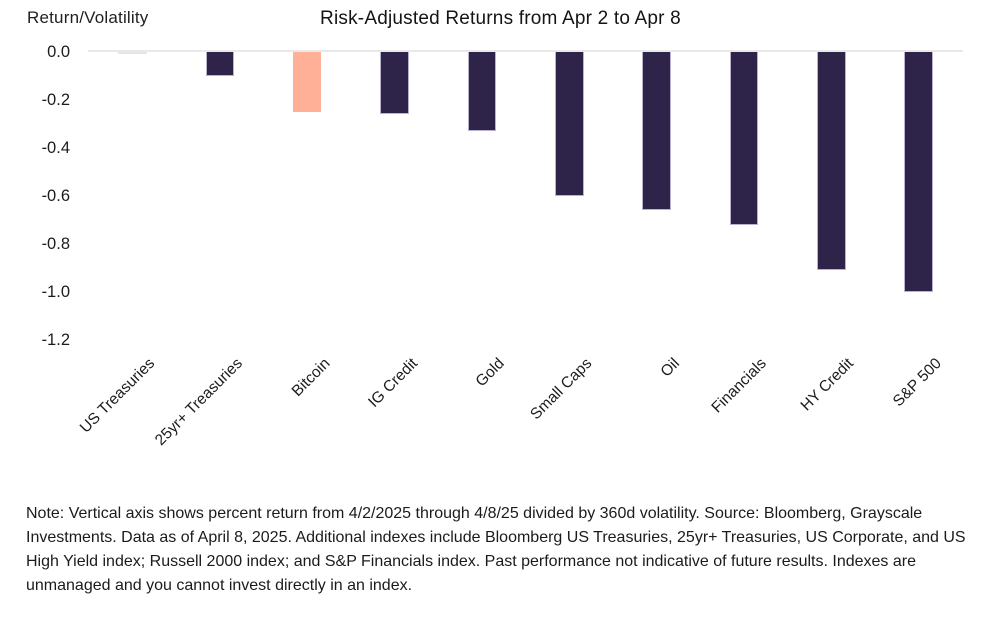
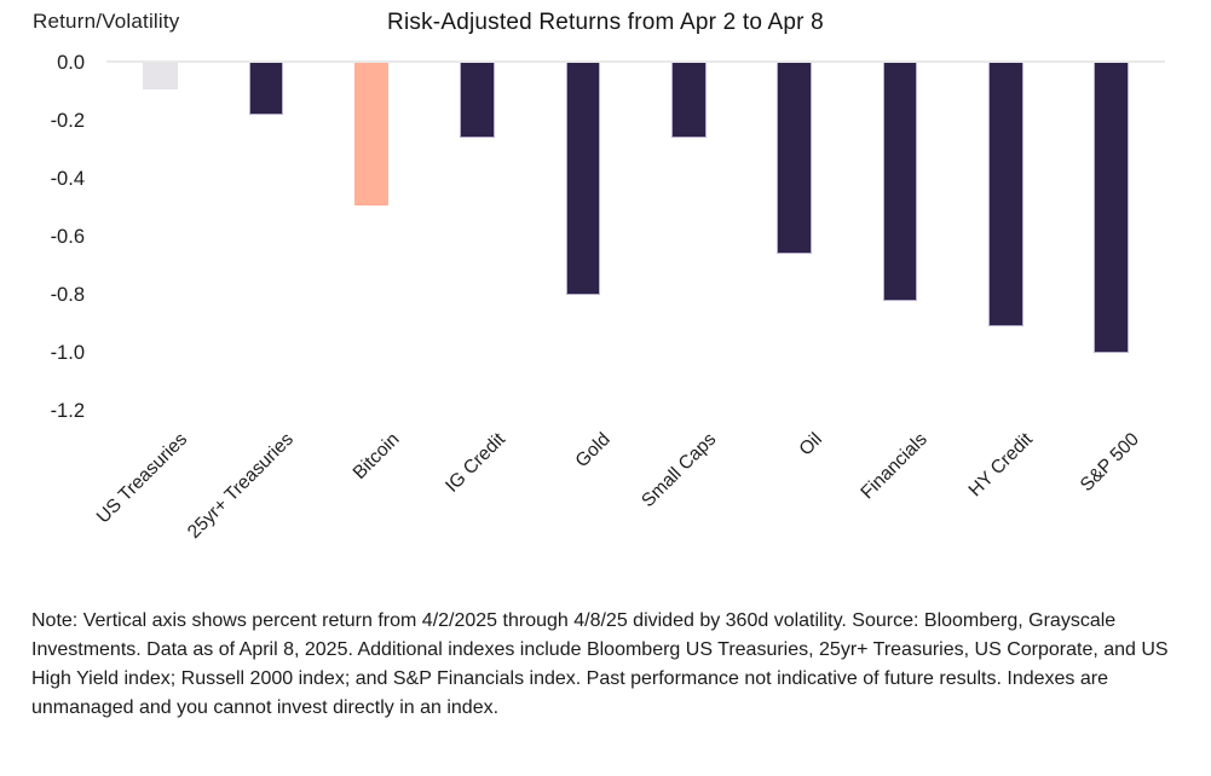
US Treasuries: -0.01 -> -0.09
25yr+ Treasuries: -0.10 -> -0.18
Bitcoin: -0.25 -> -0.49
Gold: -0.33 -> -0.80
Small Caps: -0.60 -> -0.26
Financials: -0.72 -> -0.82
